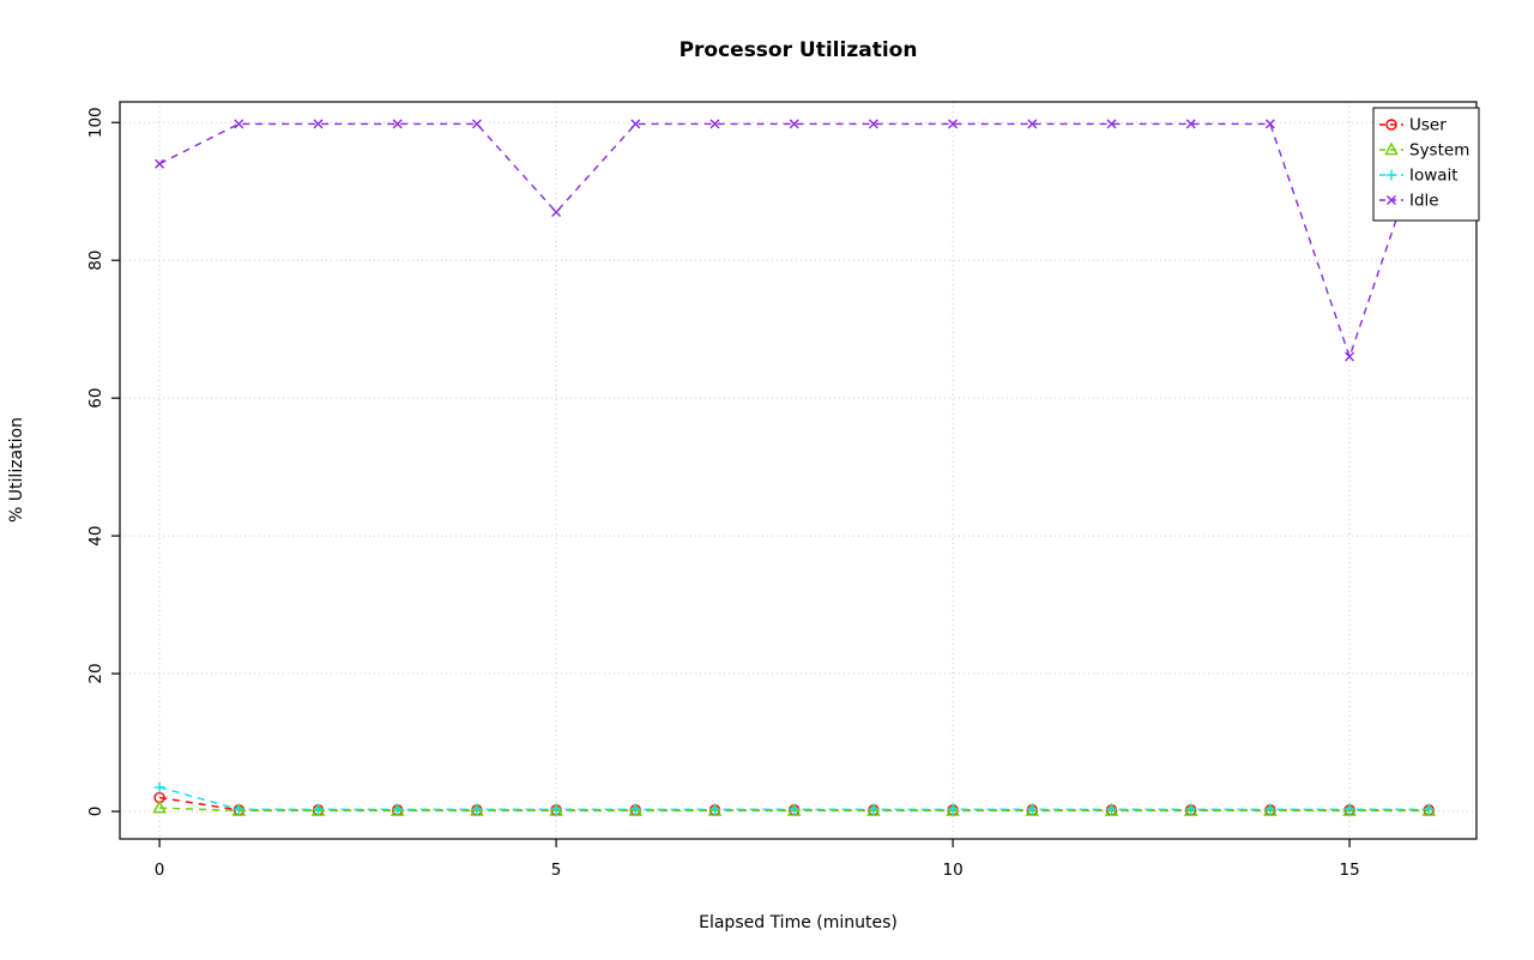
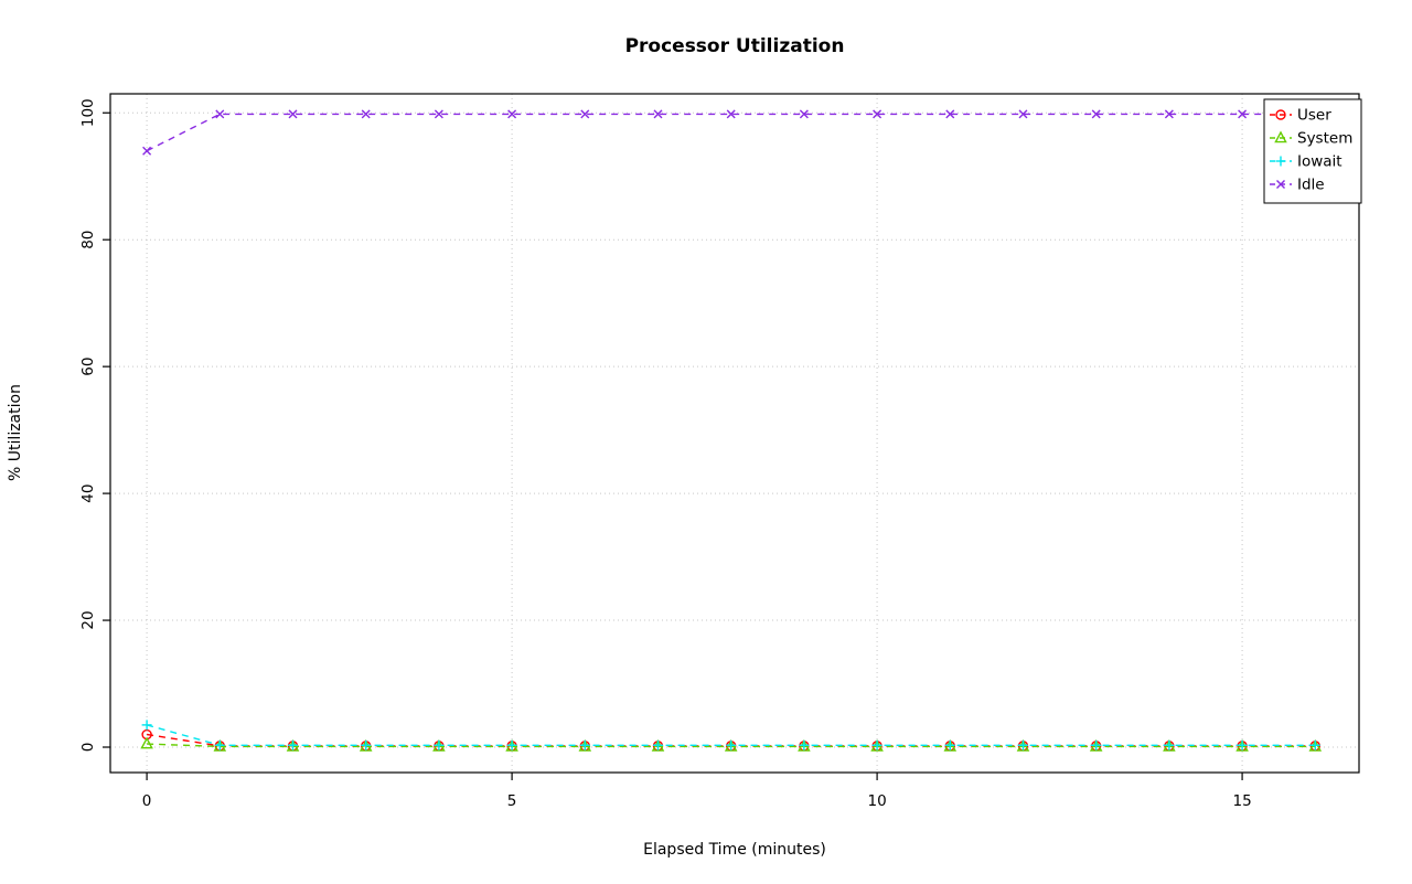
Idle/5: 87 -> 100
Idle/15: 66 -> 100
